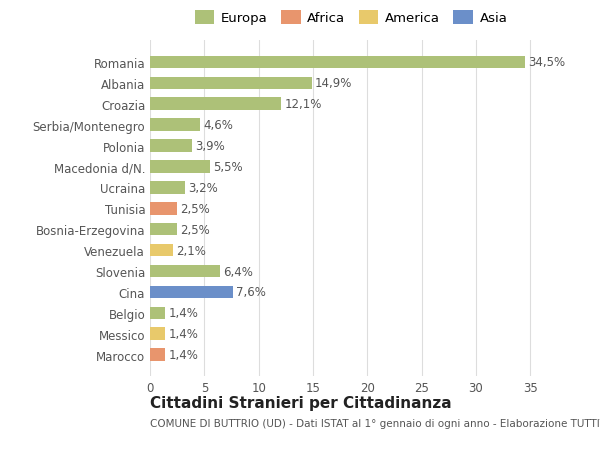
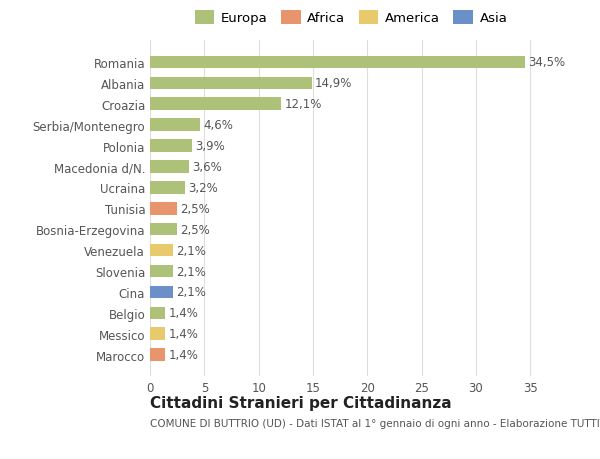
Macedonia d/N.: 5,5% -> 3,6%
Slovenia: 6,4% -> 2,1%
Cina: 7,6% -> 2,1%
